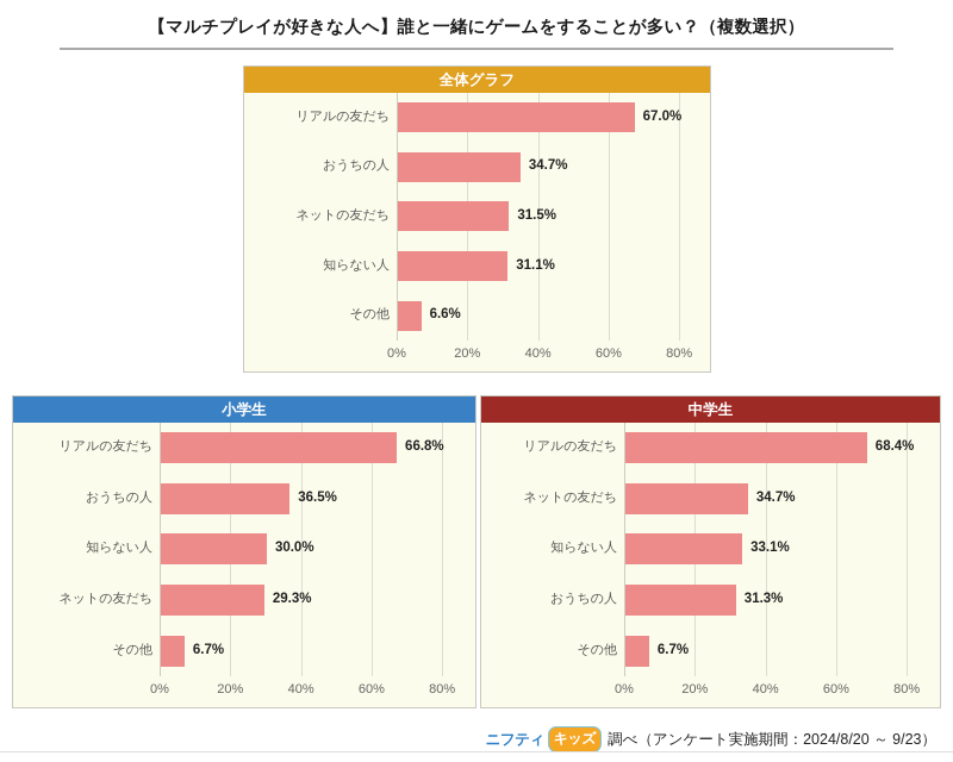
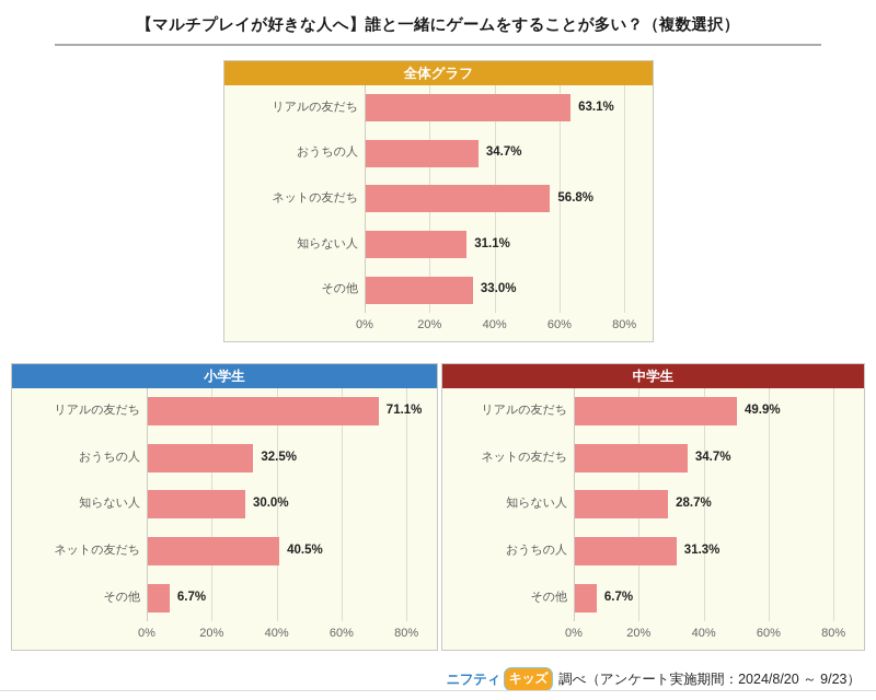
全体グラフ/リアルの友だち: 67.0% -> 63.1%
全体グラフ/ネットの友だち: 31.5% -> 56.8%
全体グラフ/その他: 6.6% -> 33.0%
小学生/リアルの友だち: 66.8% -> 71.1%
小学生/おうちの人: 36.5% -> 32.5%
小学生/ネットの友だち: 29.3% -> 40.5%
中学生/リアルの友だち: 68.4% -> 49.9%
中学生/知らない人: 33.1% -> 28.7%
